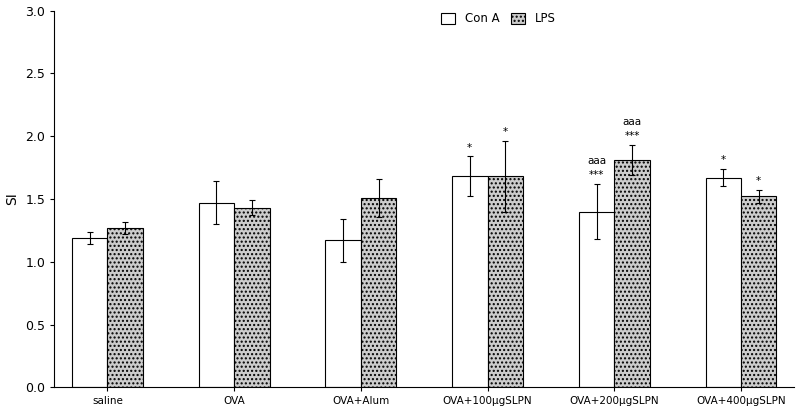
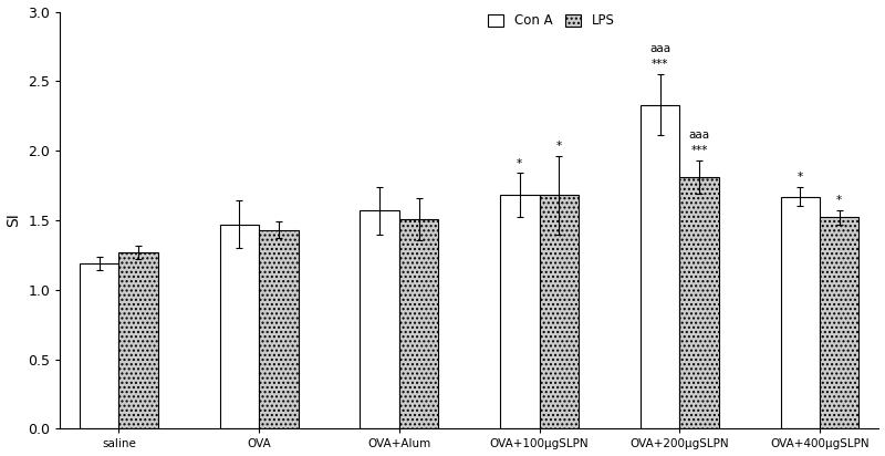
Con A/OVA+Alum: 1.17 -> 1.57
Con A/OVA+200μgSLPN: 1.40 -> 2.33
